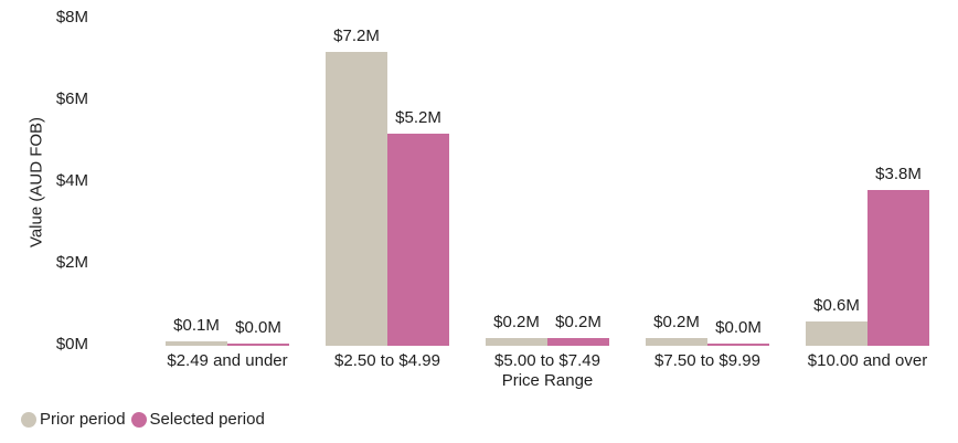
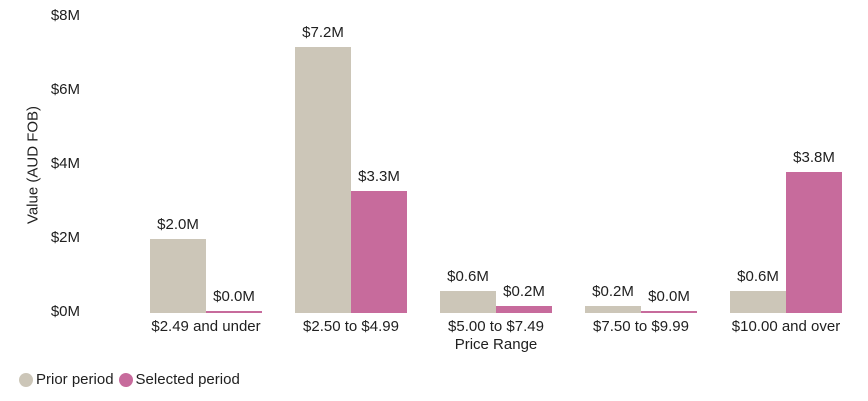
Prior period/$2.49 and under: $0.1M -> $2.0M
Selected period/$2.50 to $4.99: $5.2M -> $3.3M
Prior period/$5.00 to $7.49: $0.2M -> $0.6M
